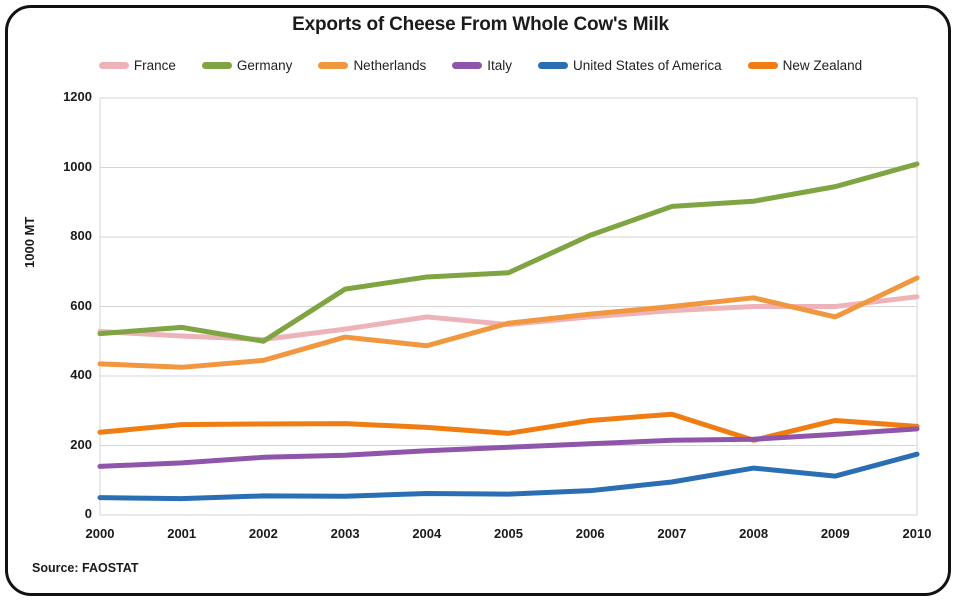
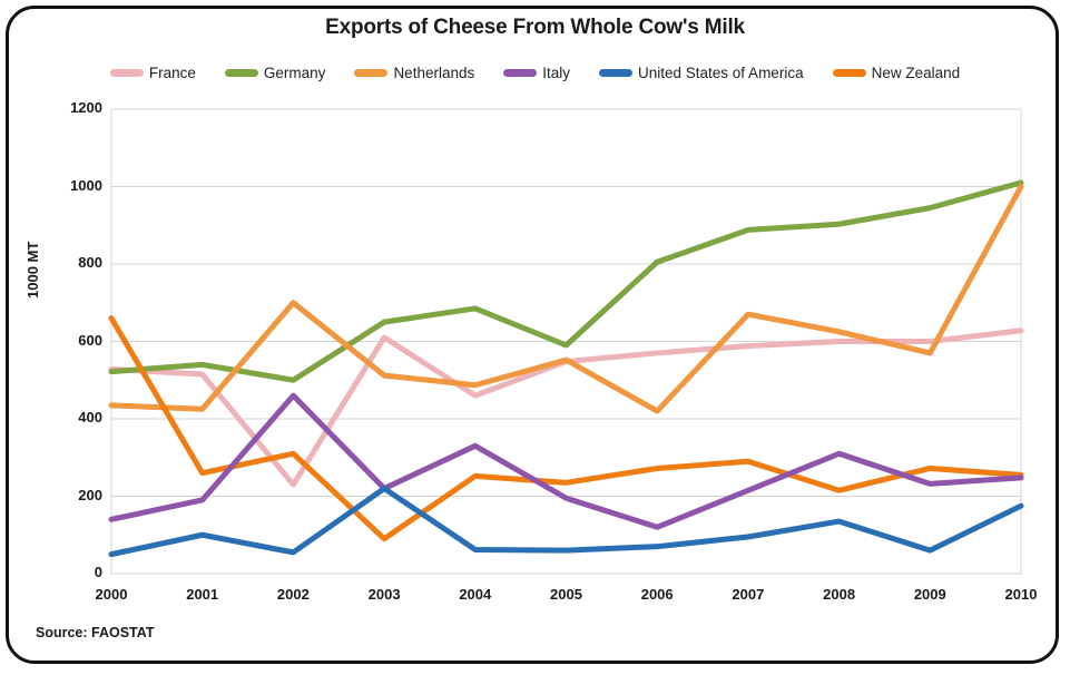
New Zealand/2000: 240 -> 660
Italy/2001: 150 -> 190
United States of America/2001: 50 -> 100
France/2002: 500 -> 230
Netherlands/2002: 440 -> 700
Italy/2002: 170 -> 460
New Zealand/2002: 260 -> 310
France/2003: 540 -> 610
Italy/2003: 170 -> 220
United States of America/2003: 50 -> 220
New Zealand/2003: 260 -> 90
France/2004: 570 -> 460
Italy/2004: 180 -> 330
Germany/2005: 700 -> 590
Netherlands/2006: 580 -> 420
Italy/2006: 200 -> 120
Netherlands/2007: 600 -> 670
Italy/2008: 220 -> 310
United States of America/2009: 110 -> 60
Netherlands/2010: 680 -> 1000
